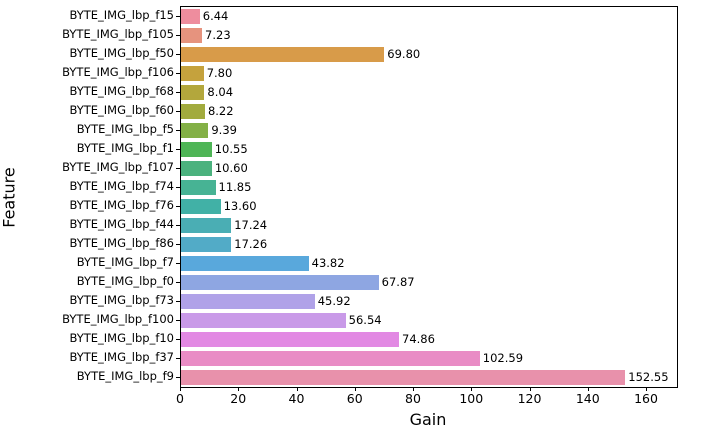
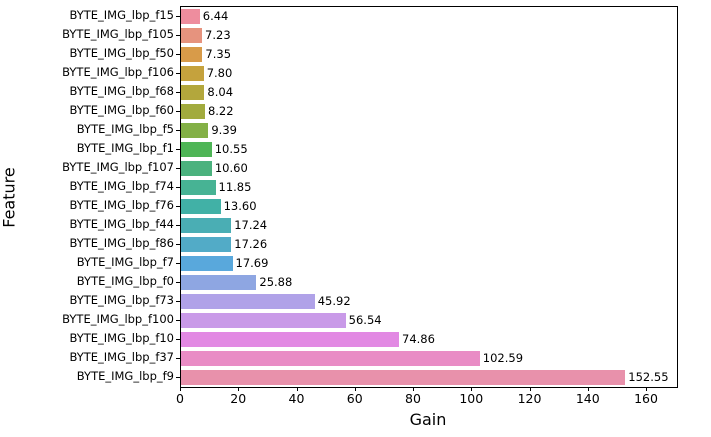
BYTE_IMG_lbp_f50: 69.80 -> 7.35
BYTE_IMG_lbp_f7: 43.82 -> 17.69
BYTE_IMG_lbp_f0: 67.87 -> 25.88
